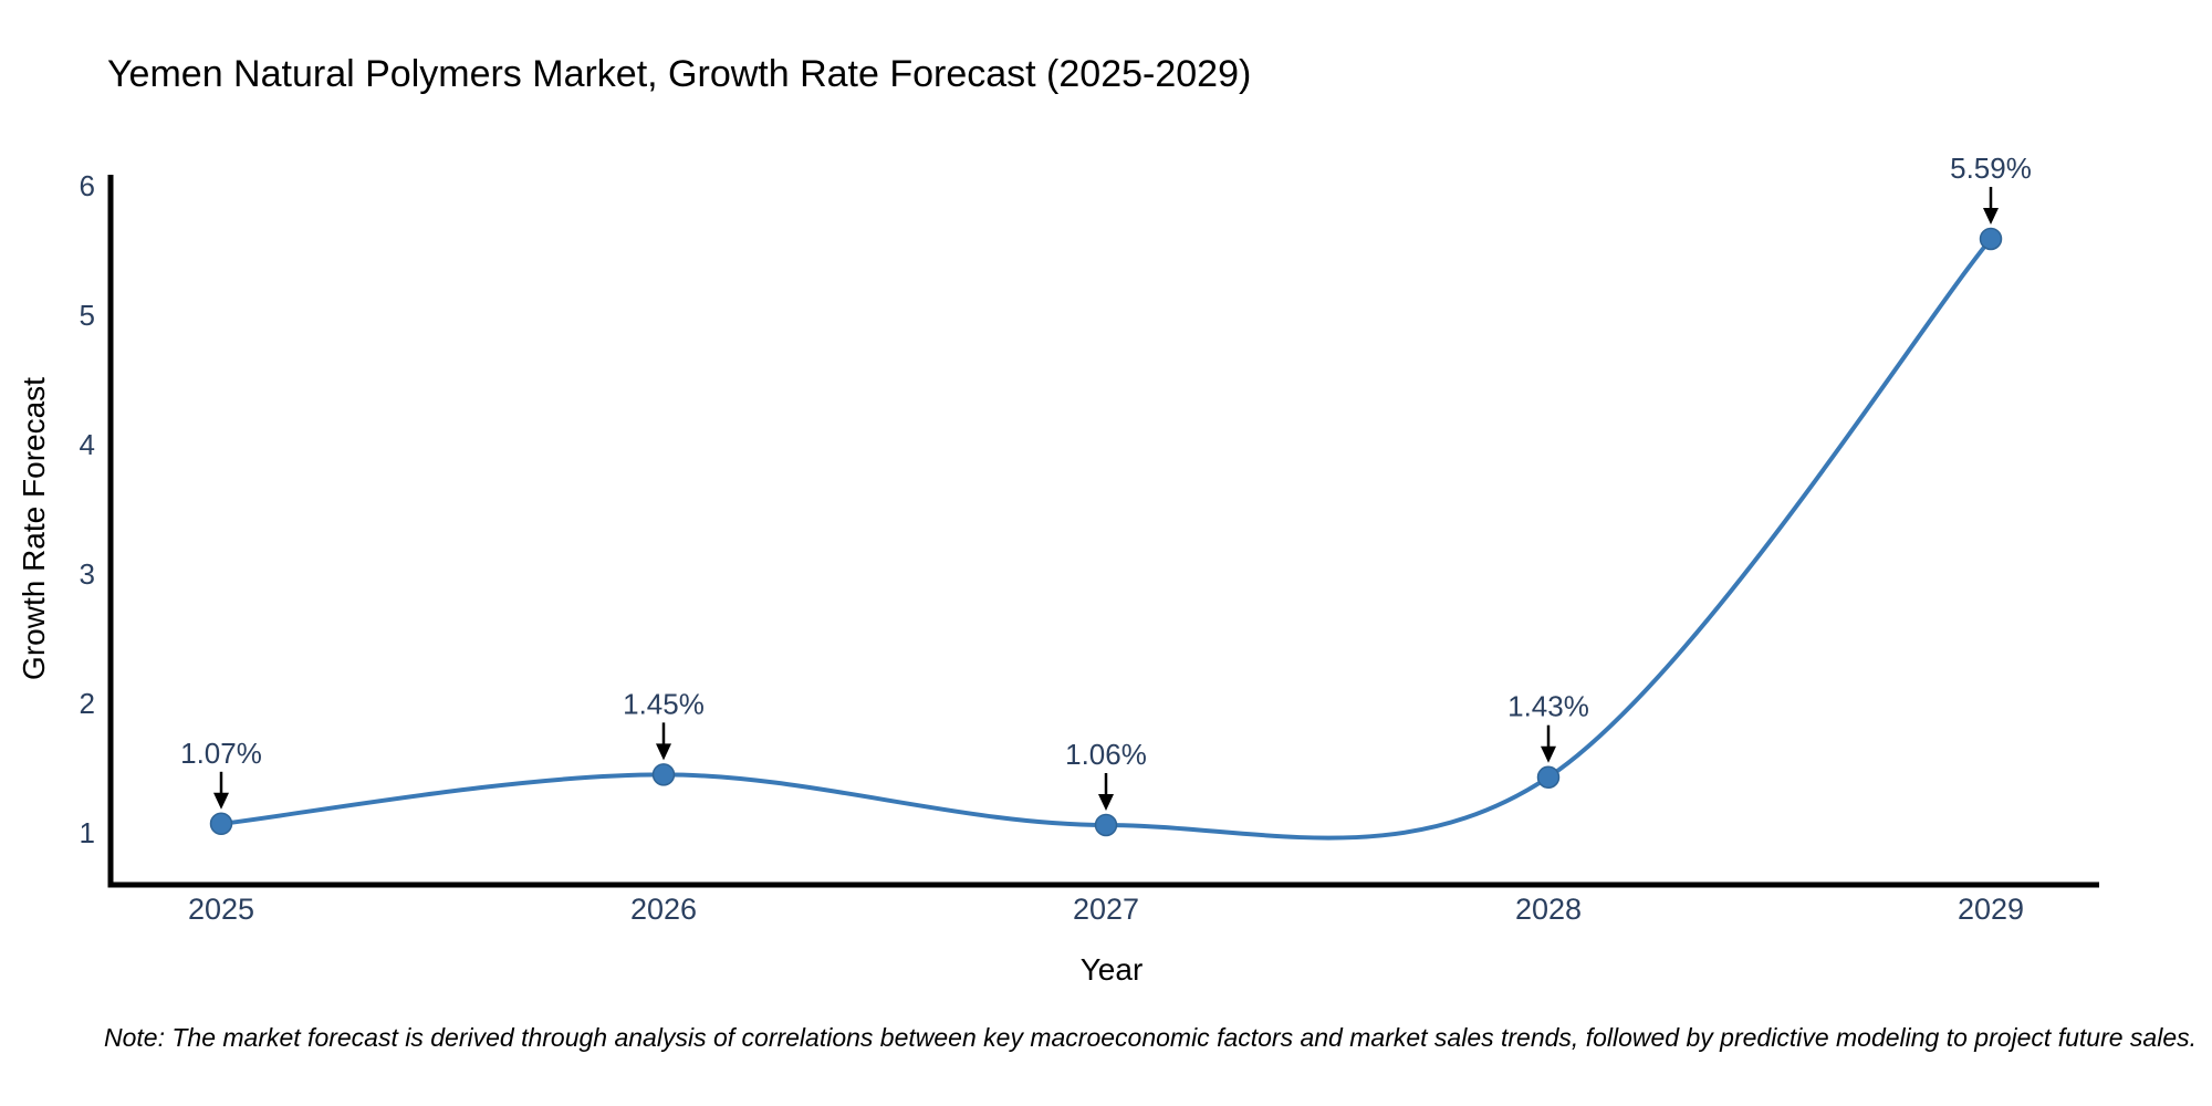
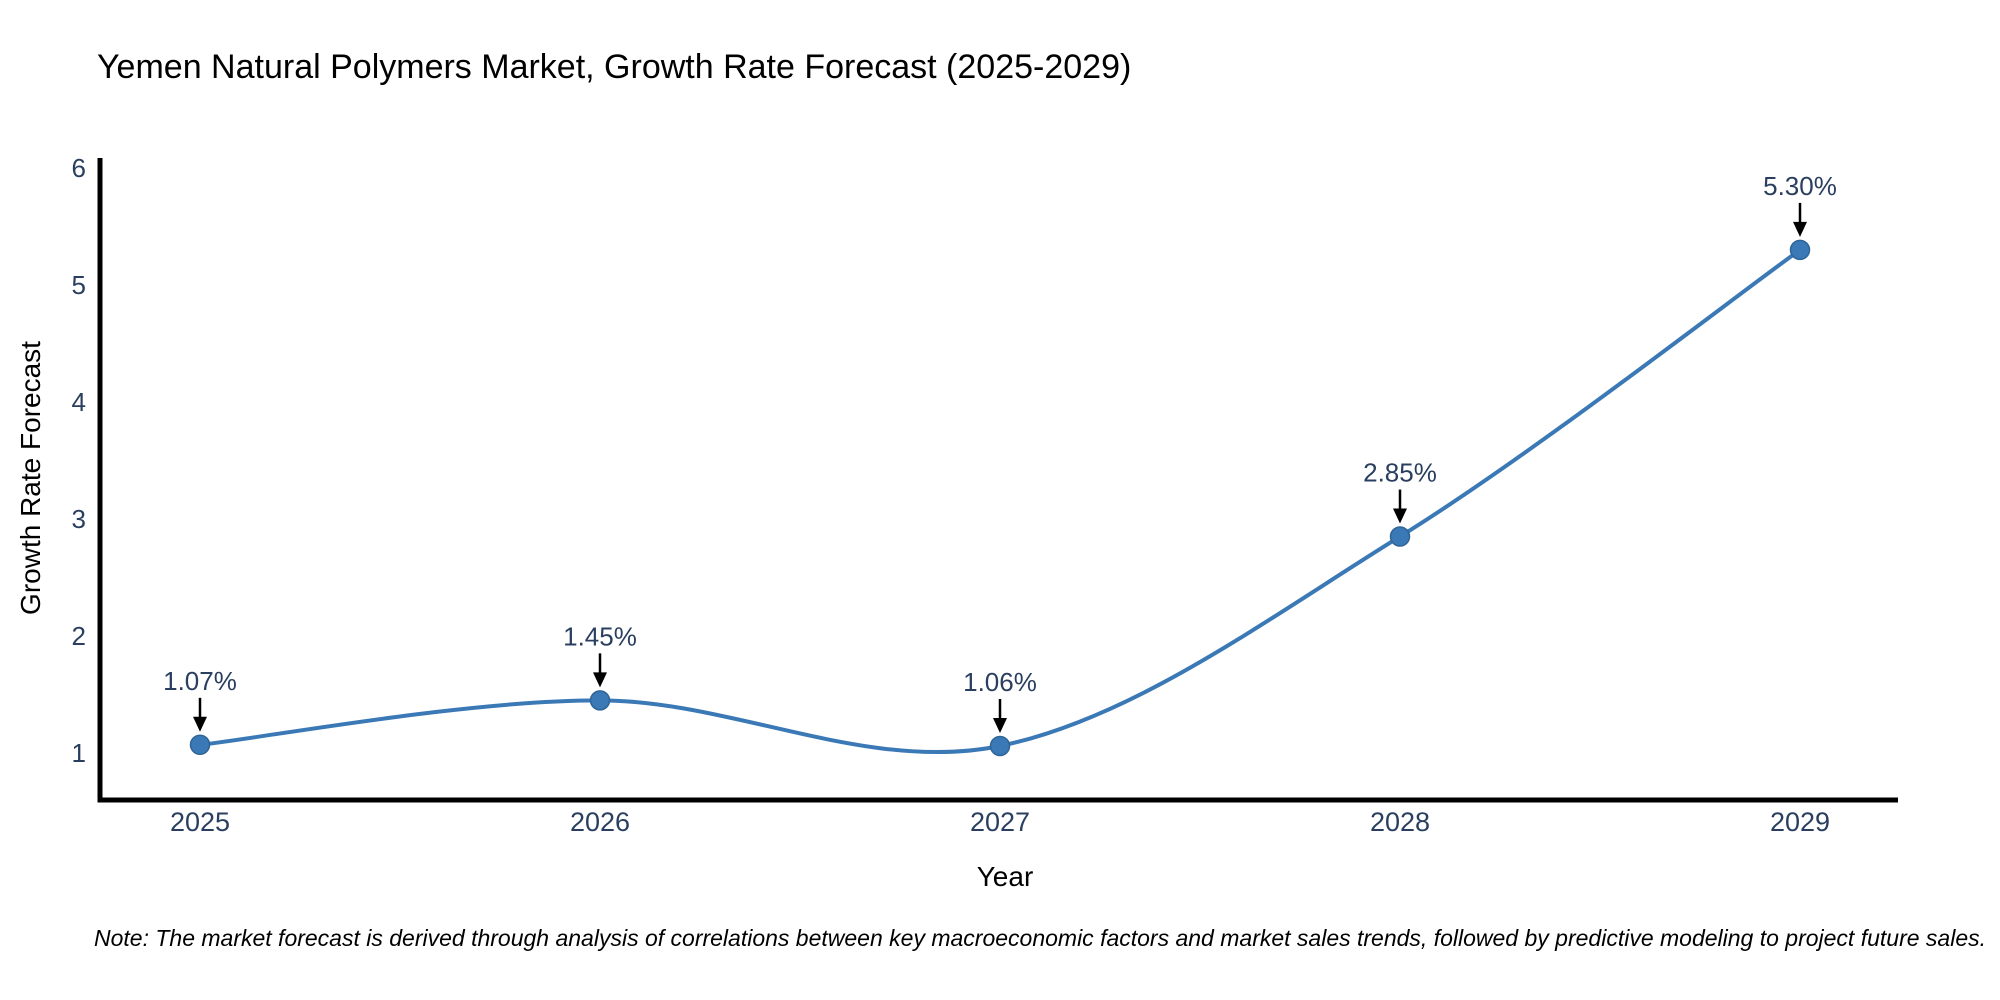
2028: 1.43% -> 2.85%
2029: 5.59% -> 5.30%
